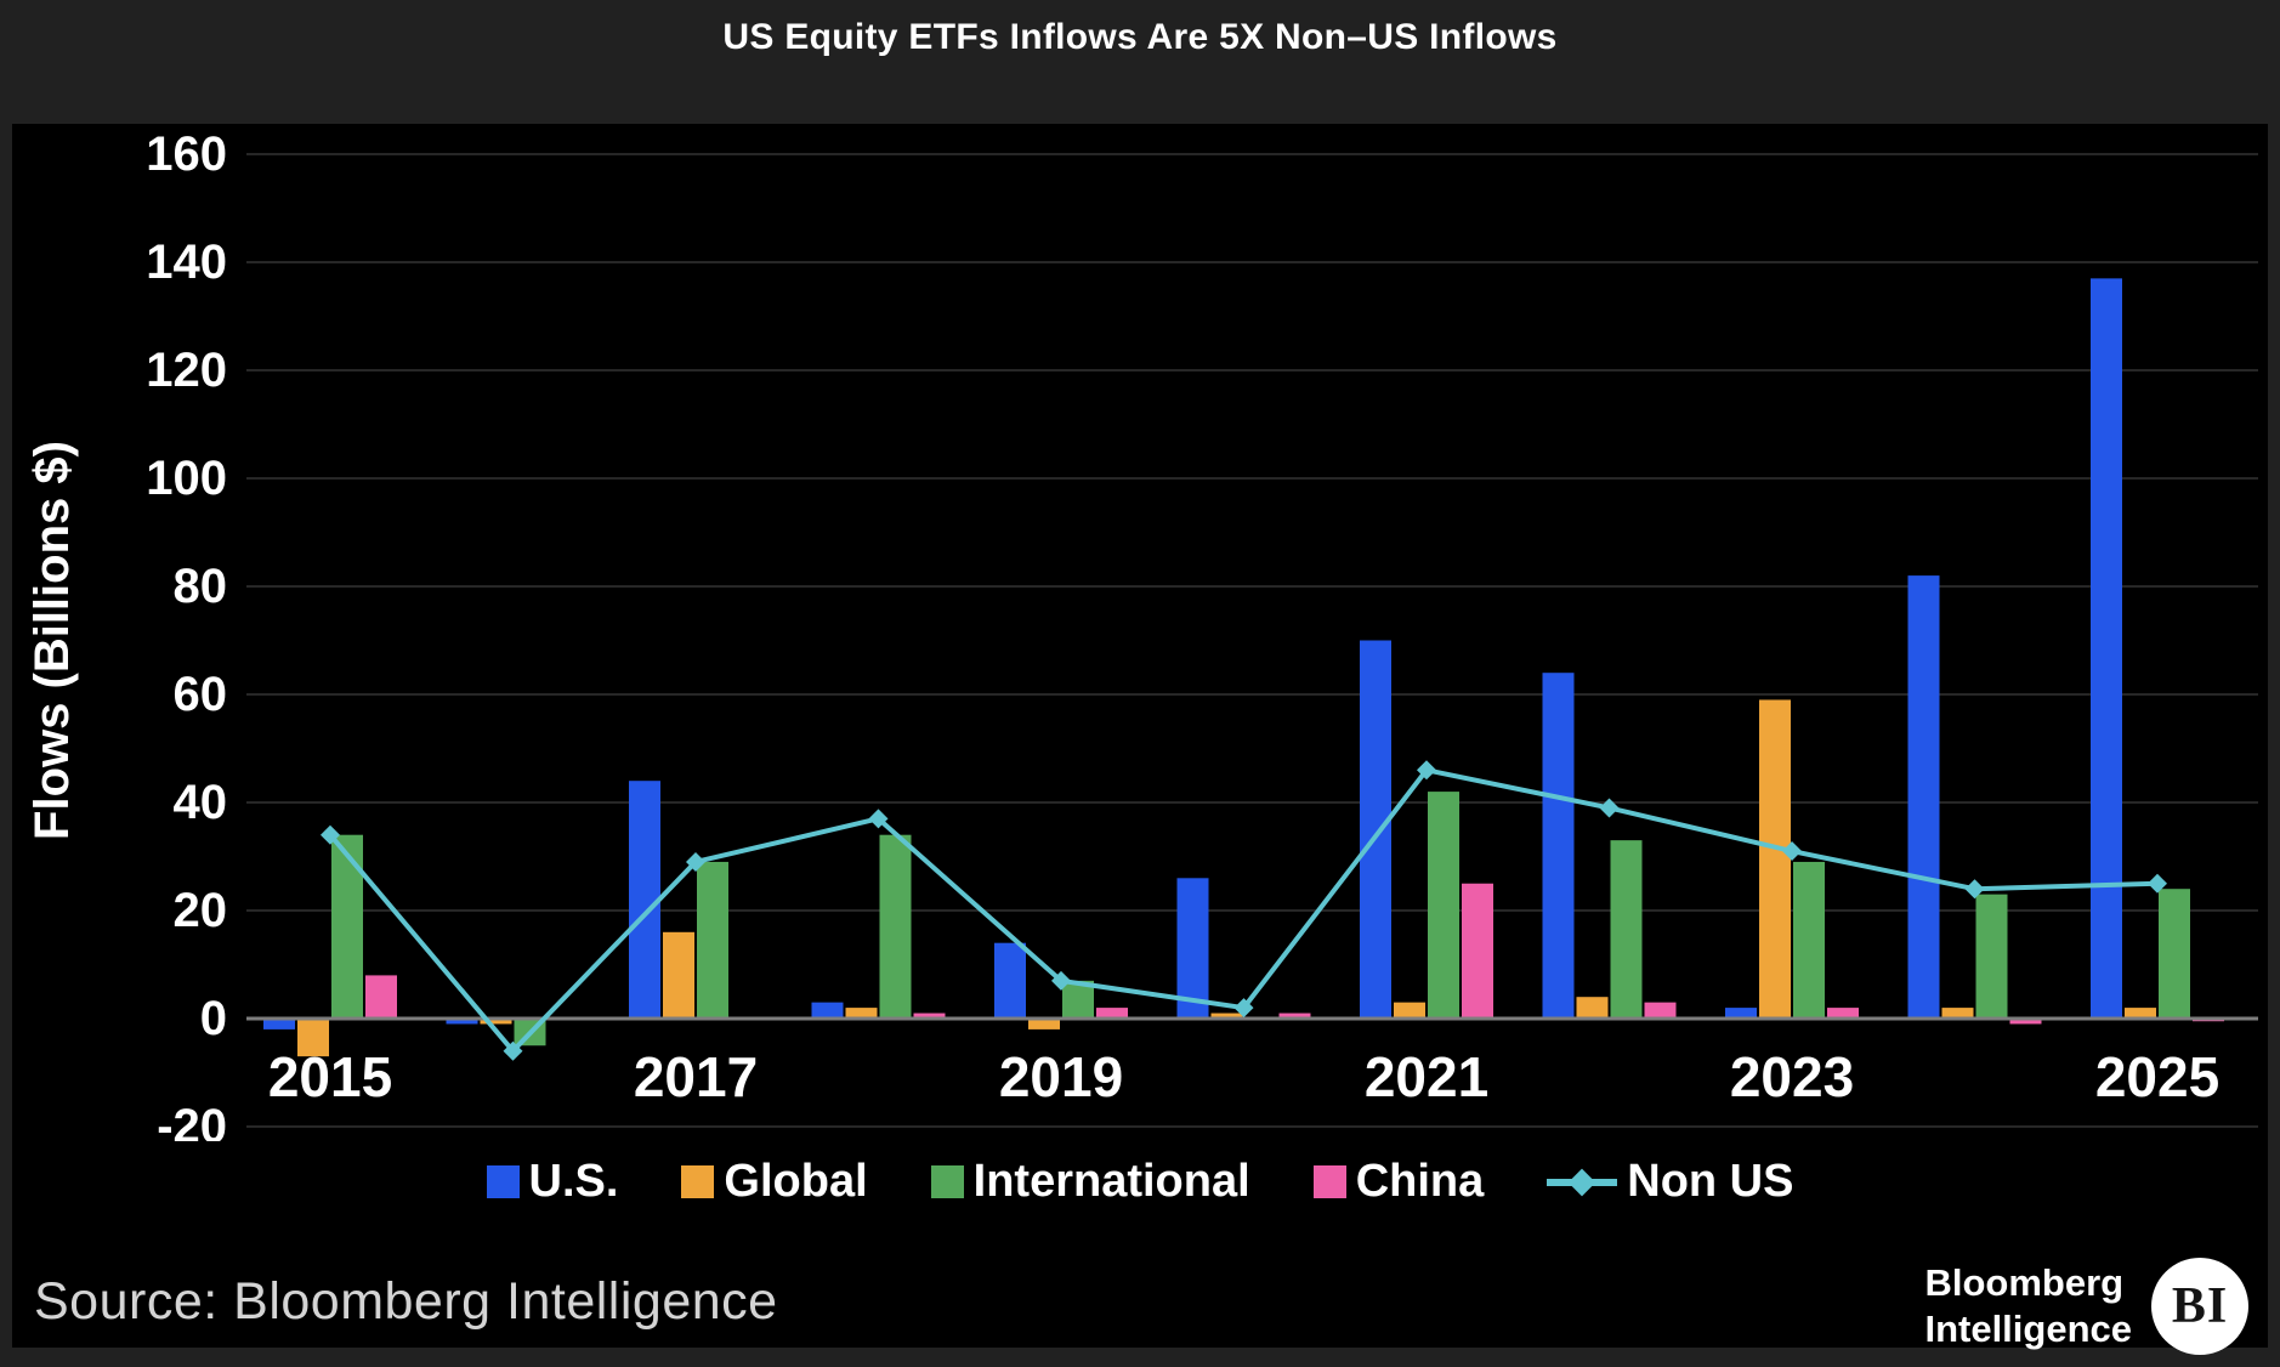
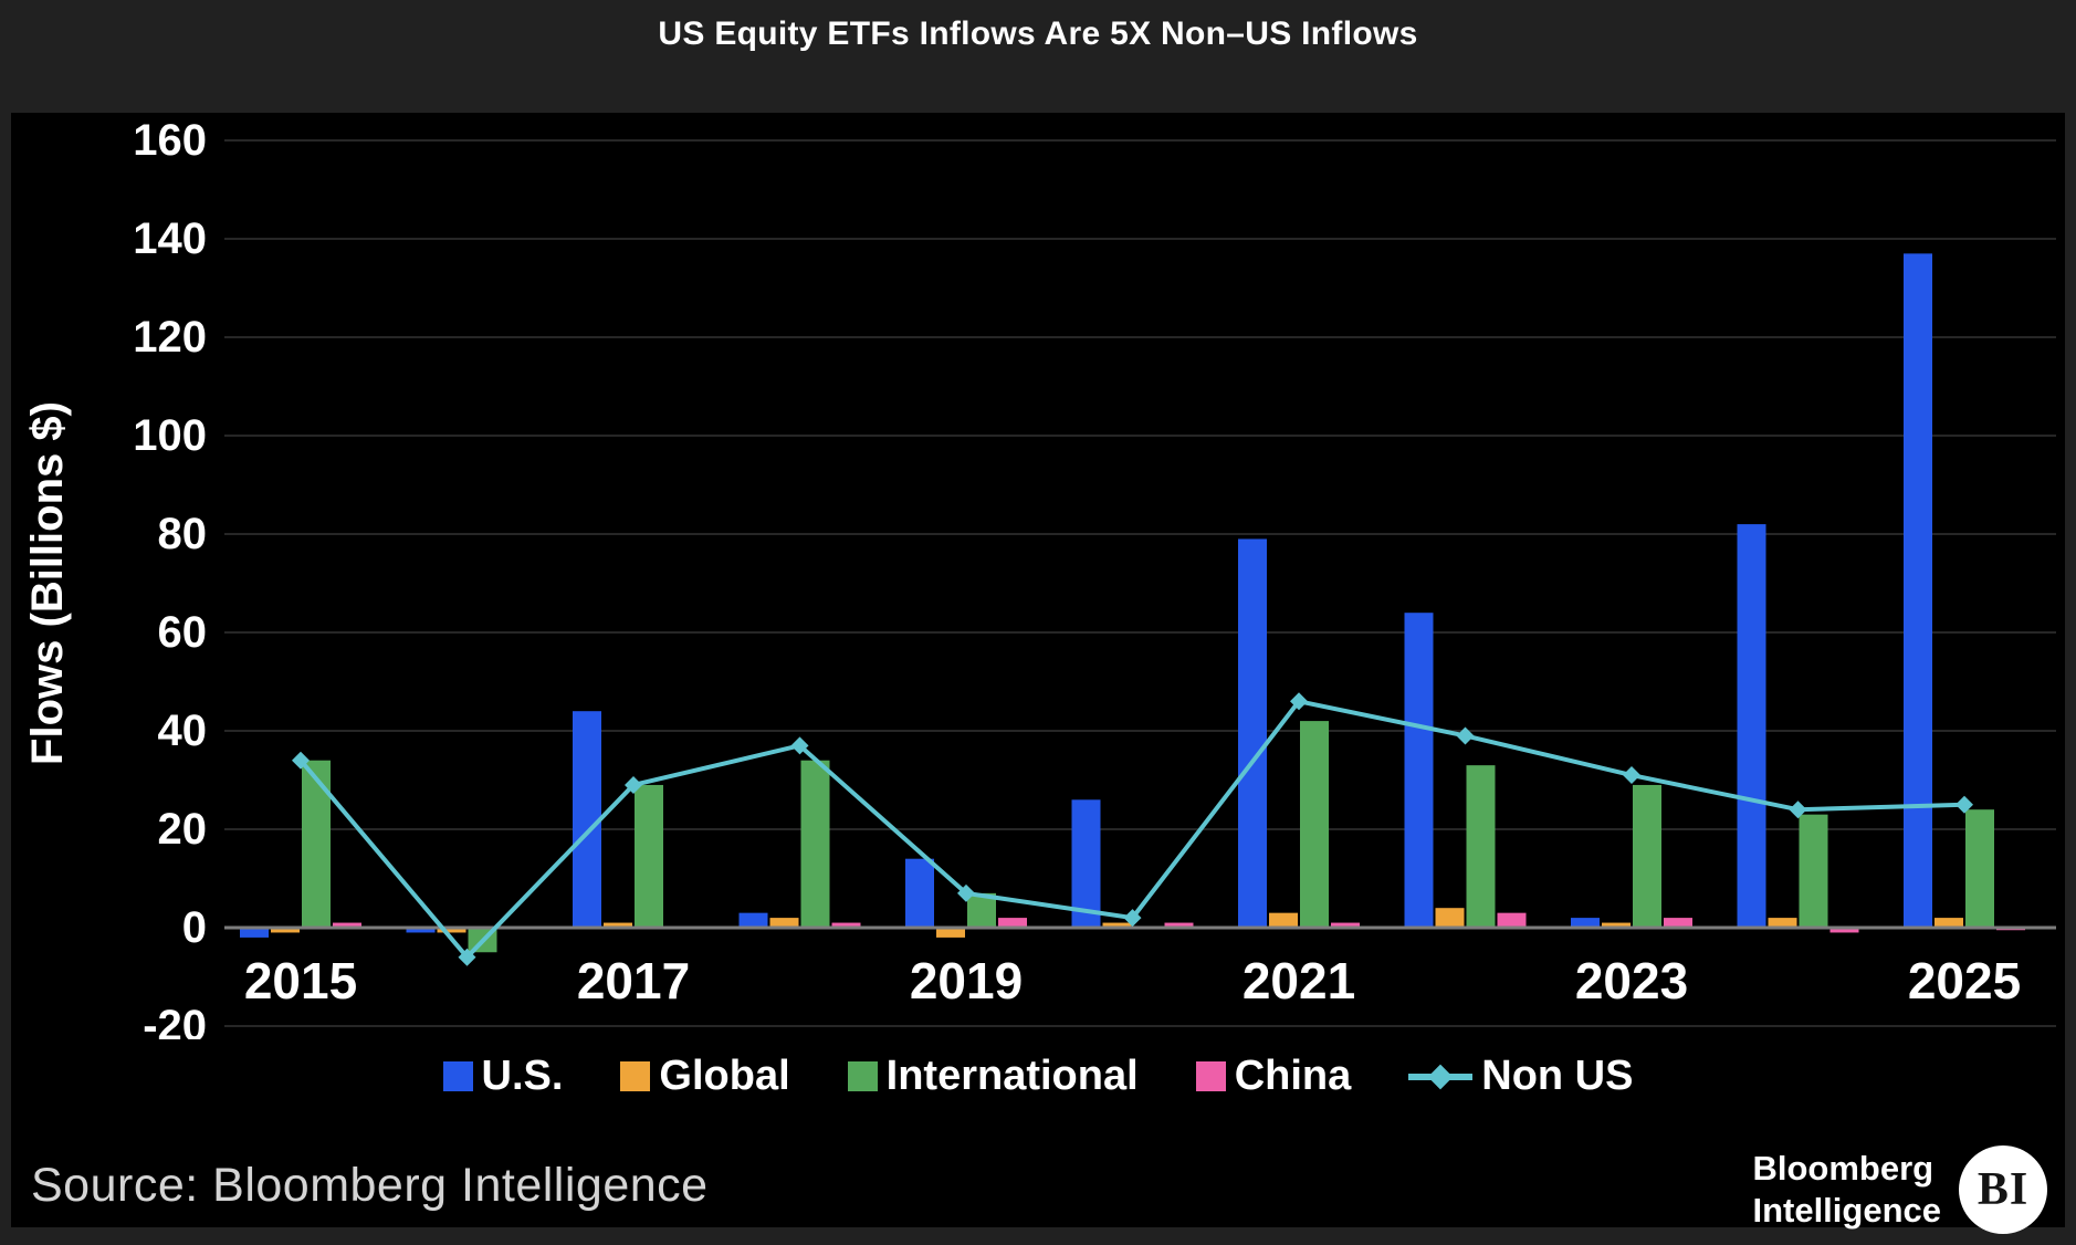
Global/2015: -7 -> -1
China/2015: 8 -> 1
Global/2017: 16 -> 1
U.S./2021: 70 -> 79
China/2021: 25 -> 1
Global/2023: 59 -> 1
